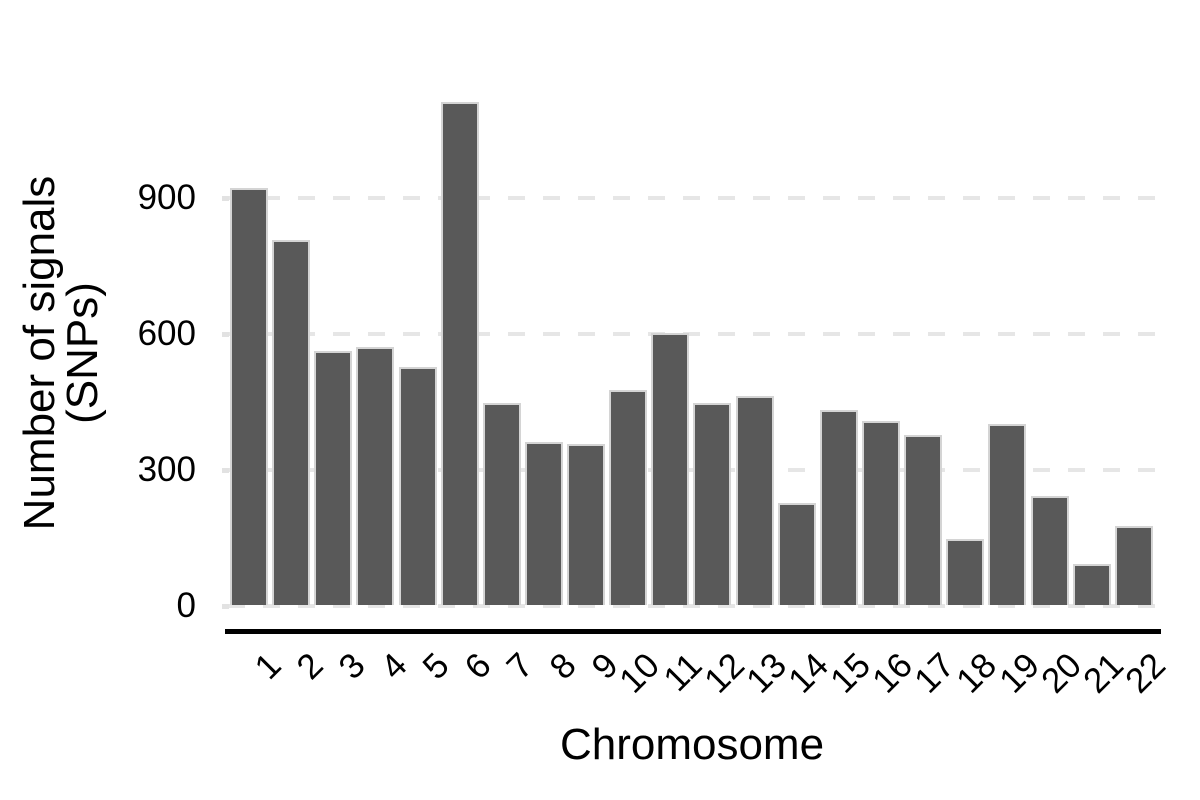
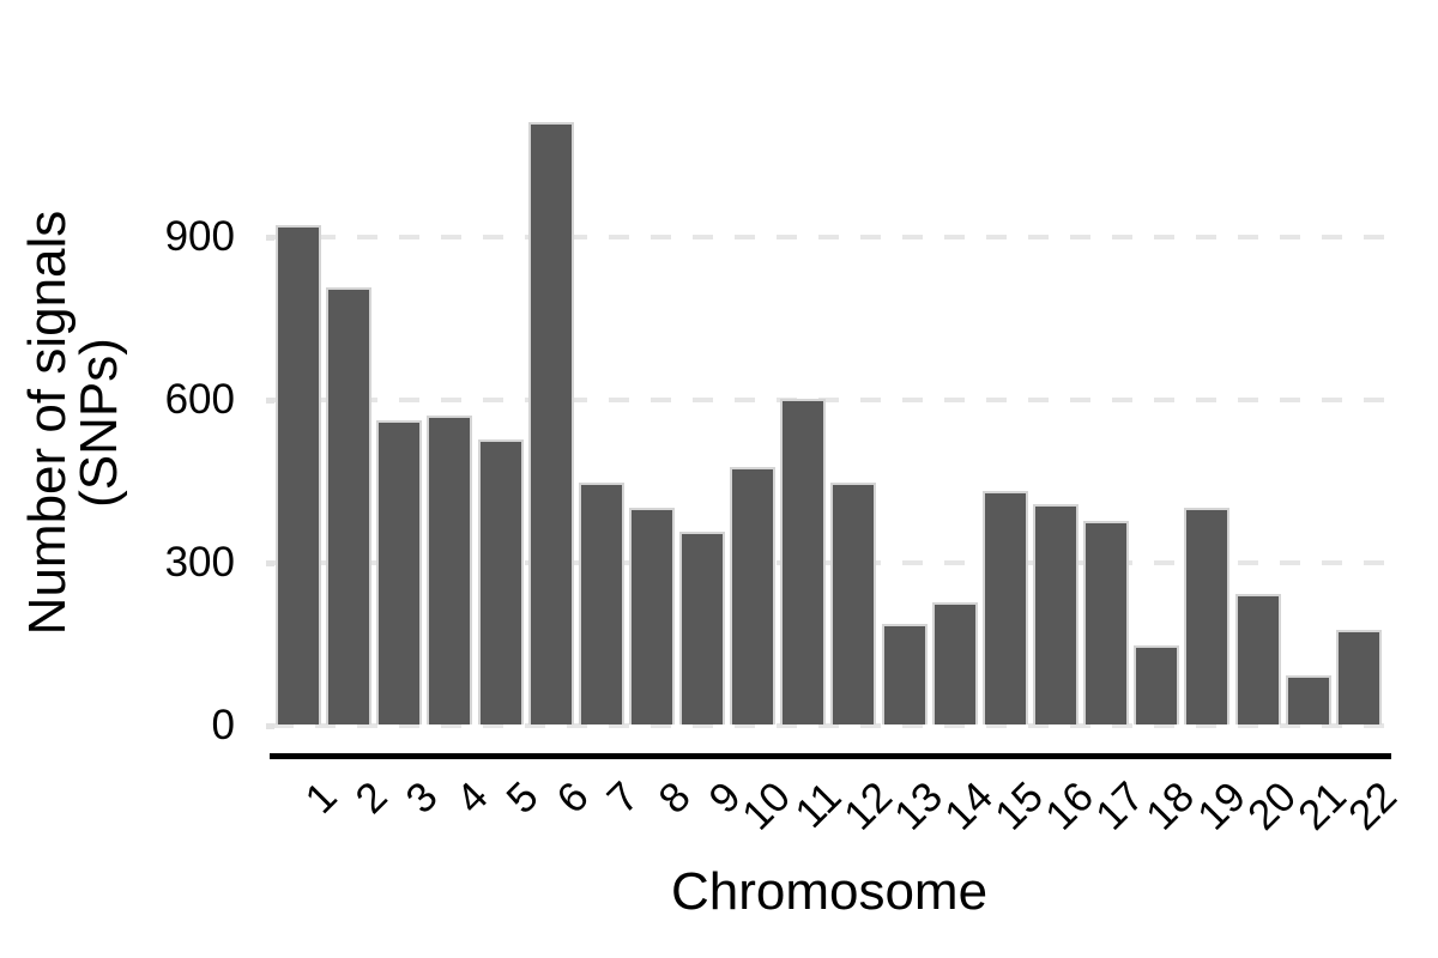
8: 360 -> 400
13: 460 -> 180
